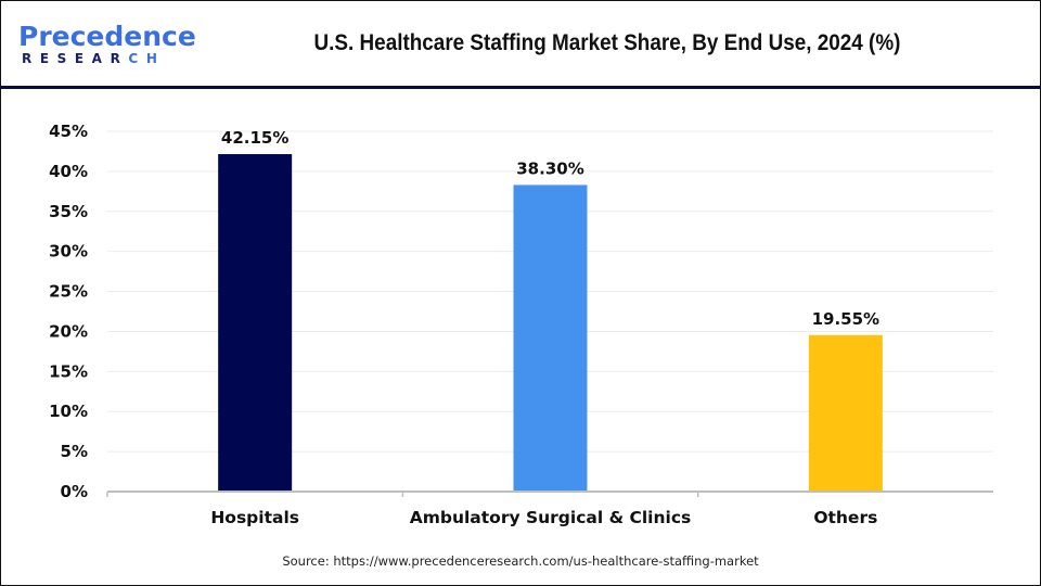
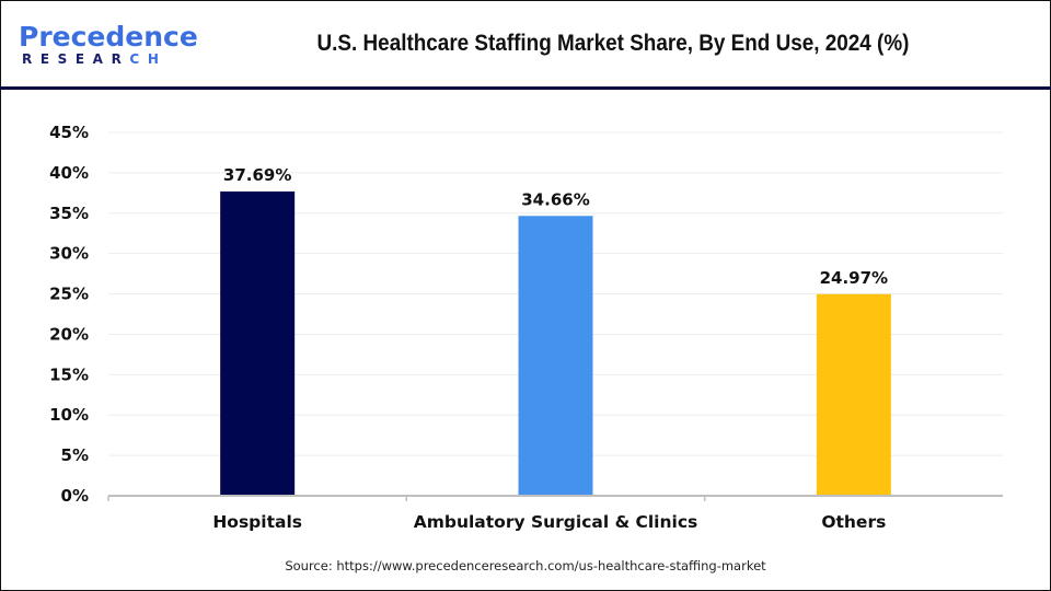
Hospitals: 42.15% -> 37.69%
Ambulatory Surgical & Clinics: 38.30% -> 34.66%
Others: 19.55% -> 24.97%
